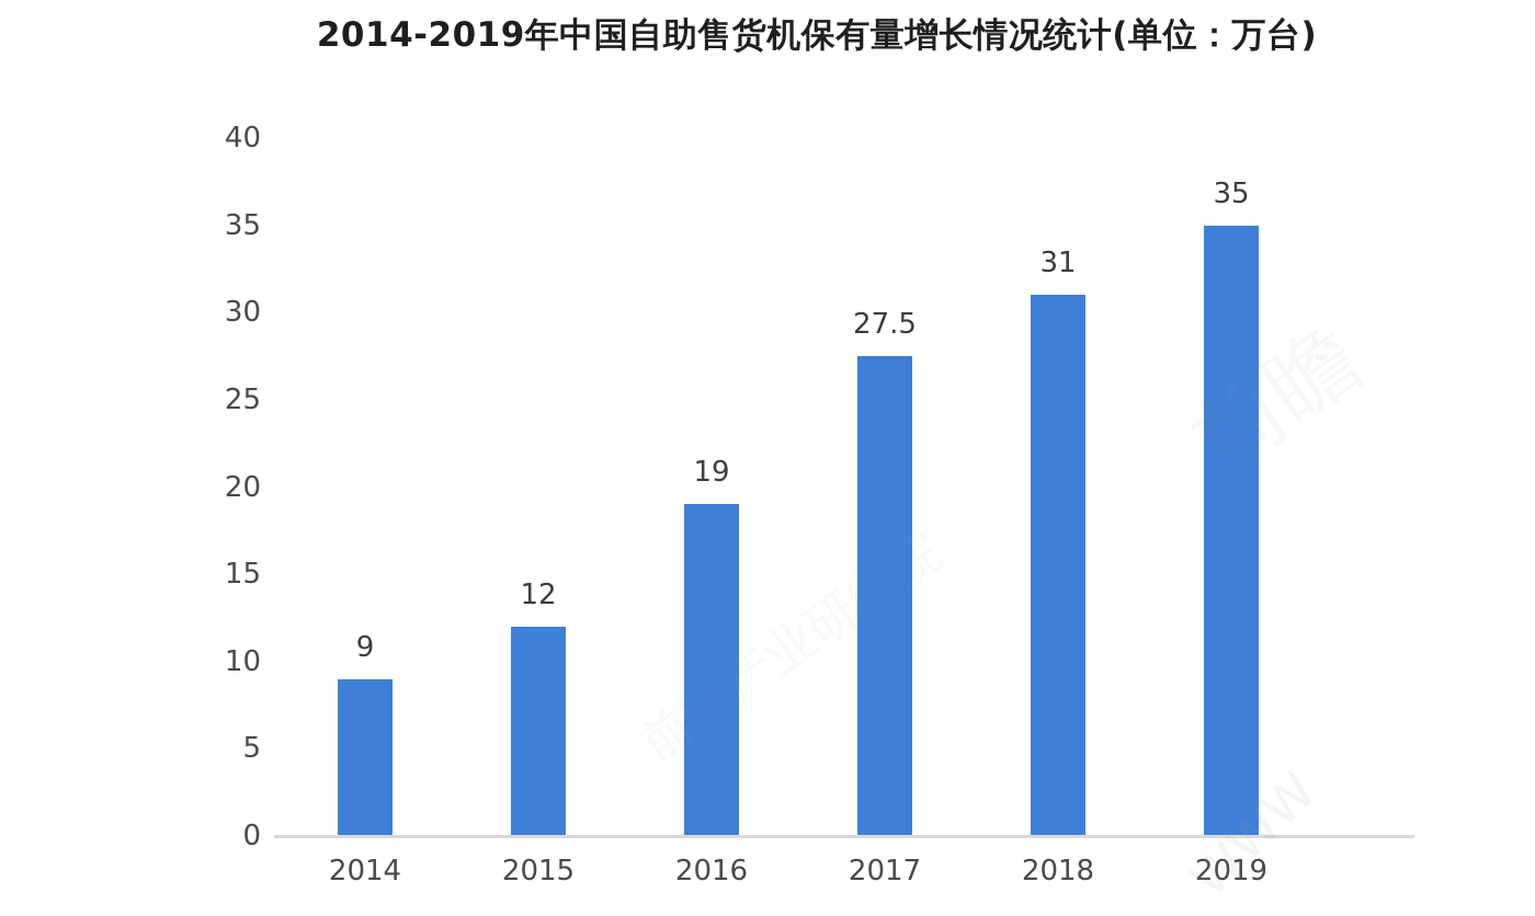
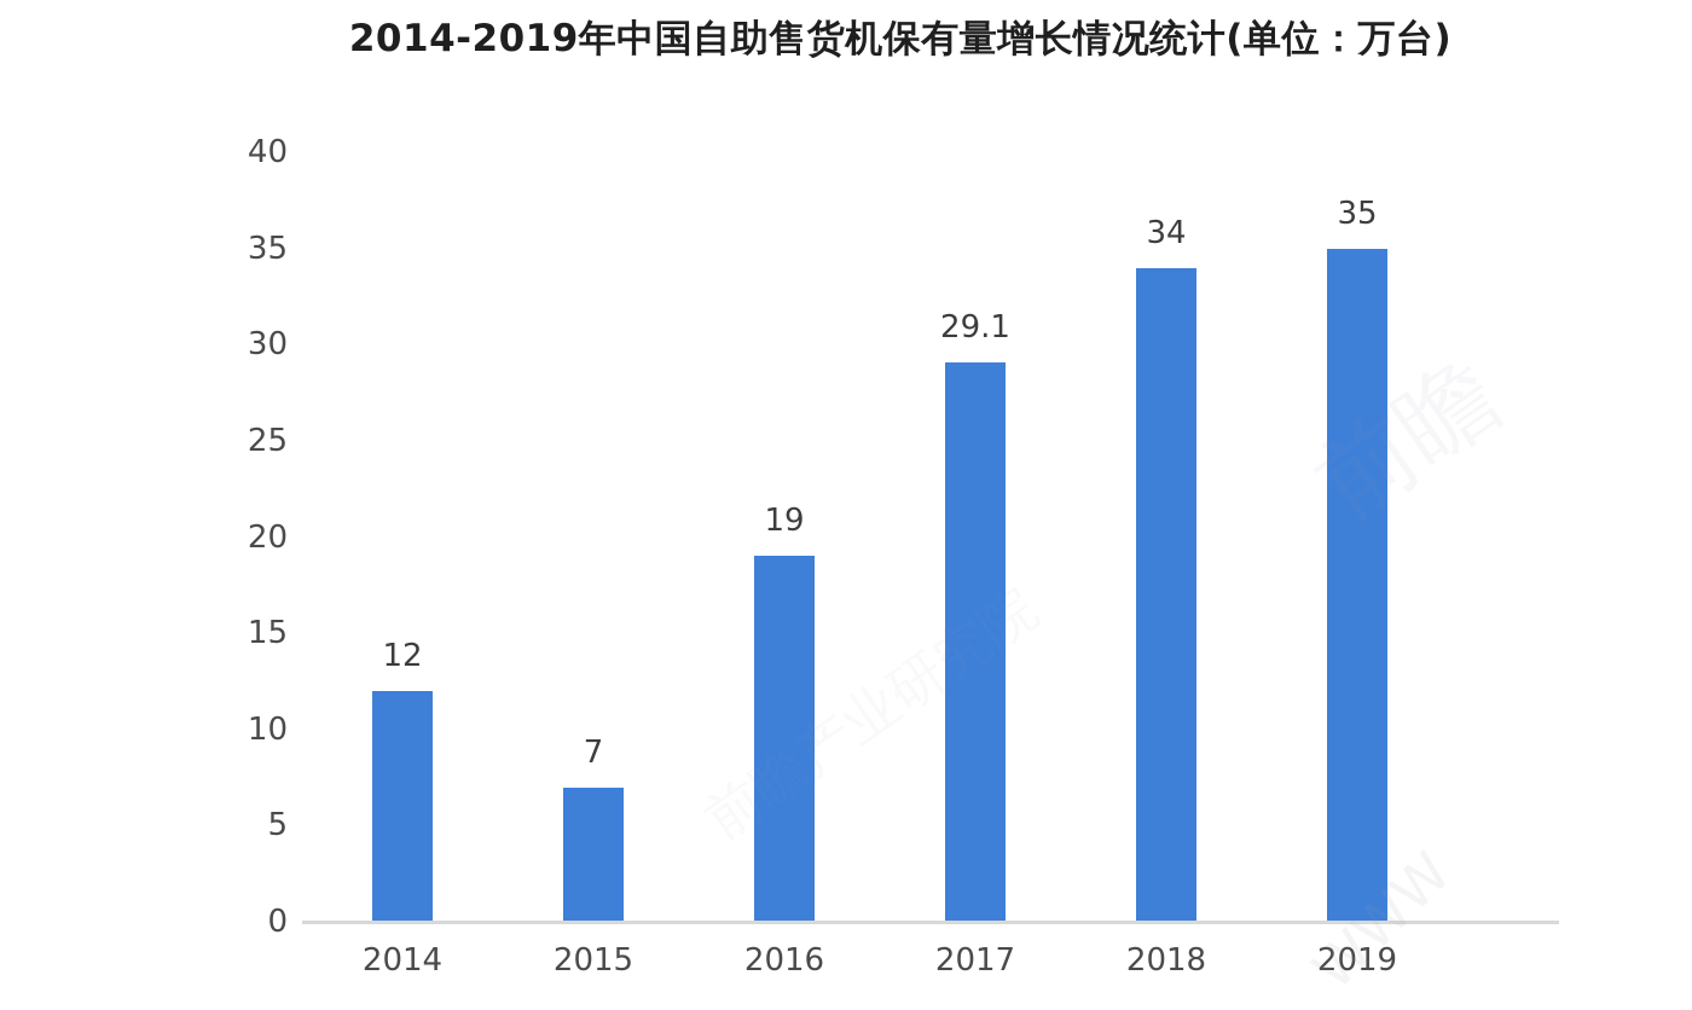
2014: 9 -> 12
2015: 12 -> 7
2017: 27.5 -> 29.1
2018: 31 -> 34
